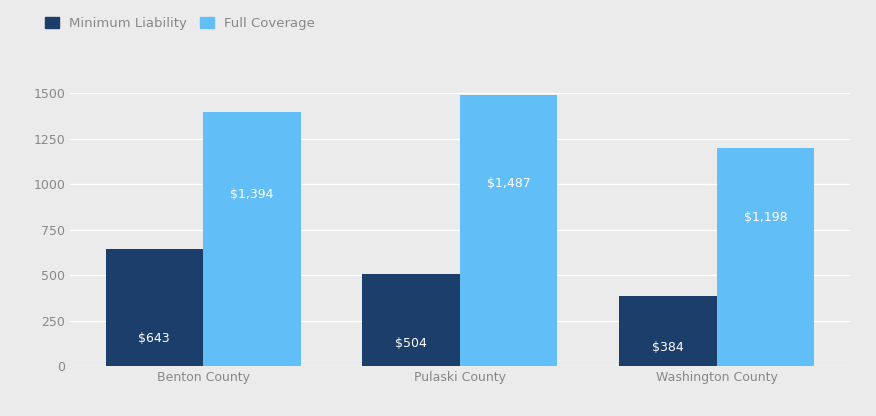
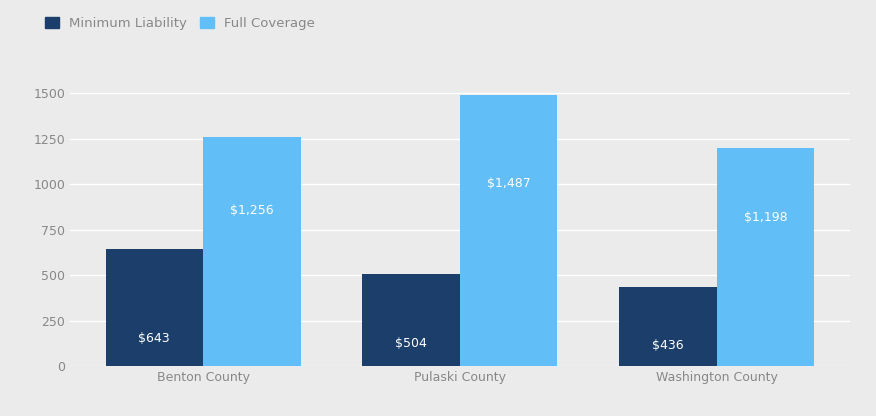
Full Coverage/Benton County: $1,394 -> $1,256
Minimum Liability/Washington County: $384 -> $436
